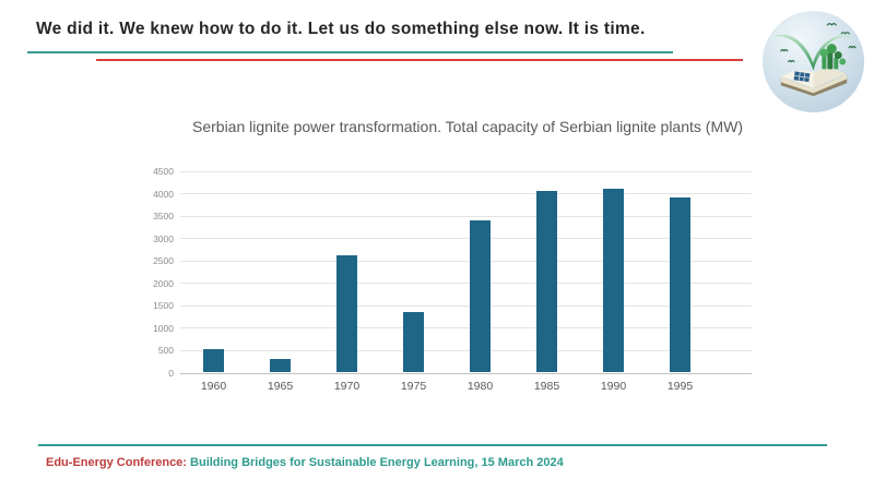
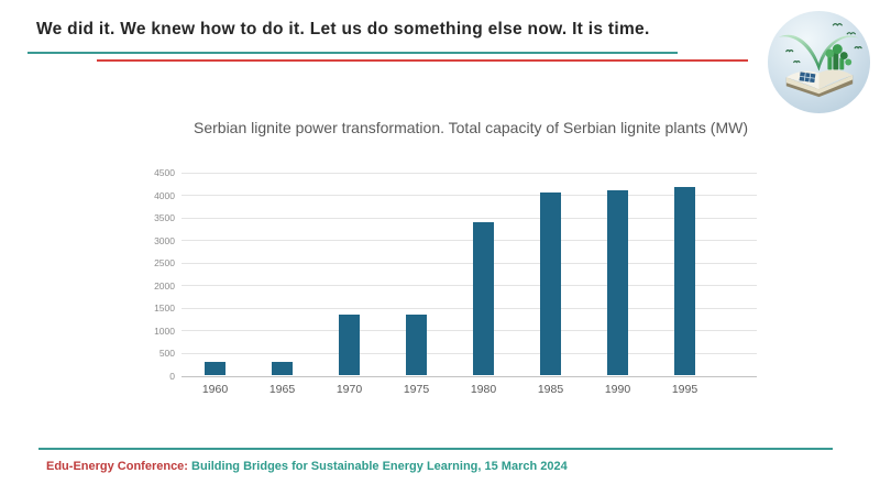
1960: 500 -> 300
1970: 2600 -> 1300
1995: 3900 -> 4200
